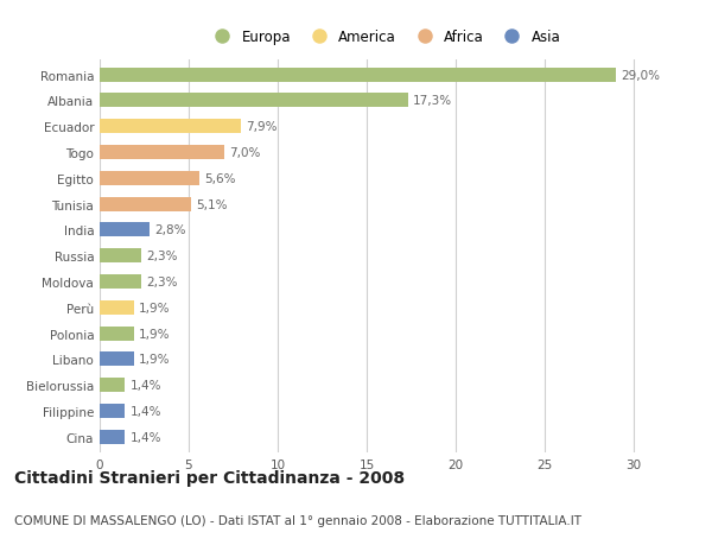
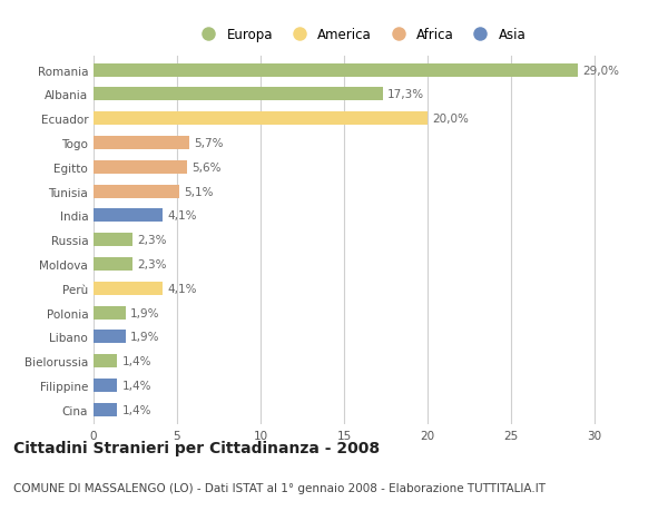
Ecuador: 7,9% -> 20,0%
Togo: 7,0% -> 5,7%
India: 2,8% -> 4,1%
Perù: 1,9% -> 4,1%
